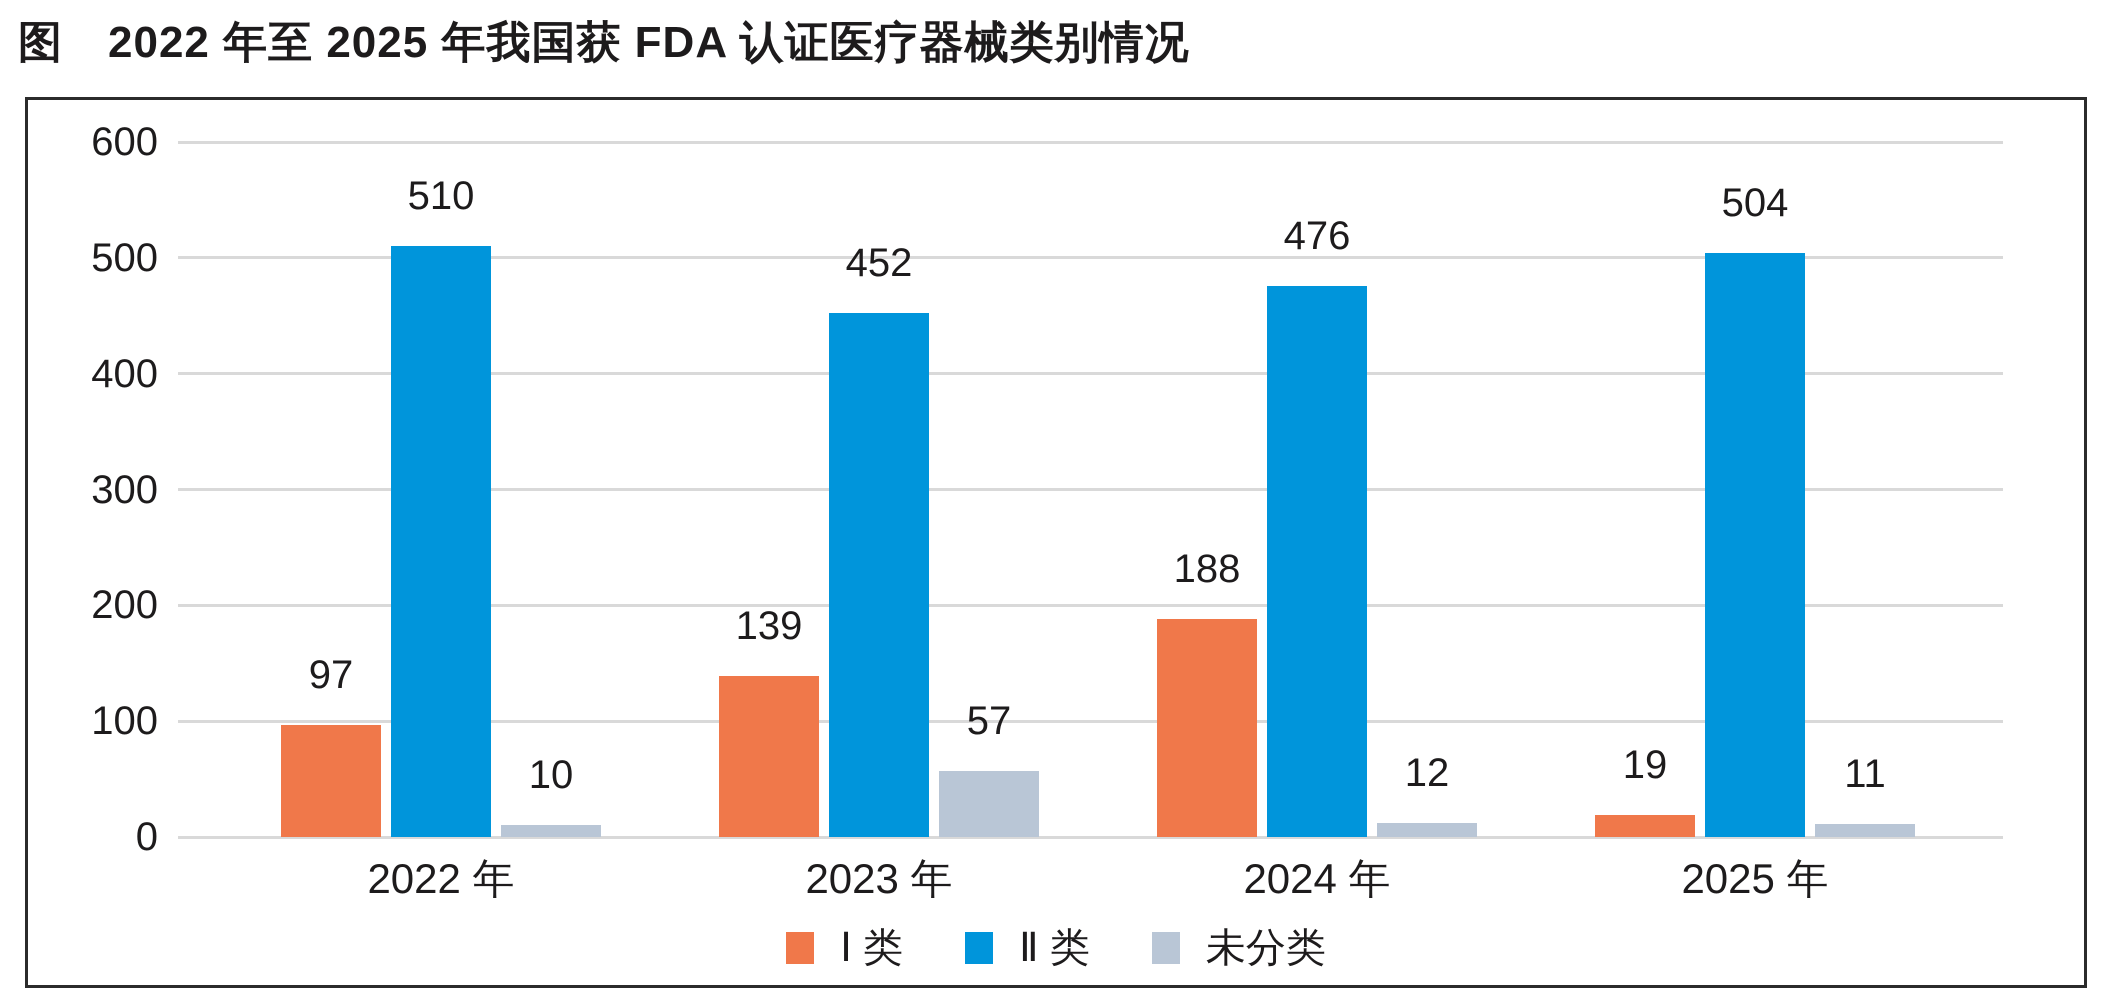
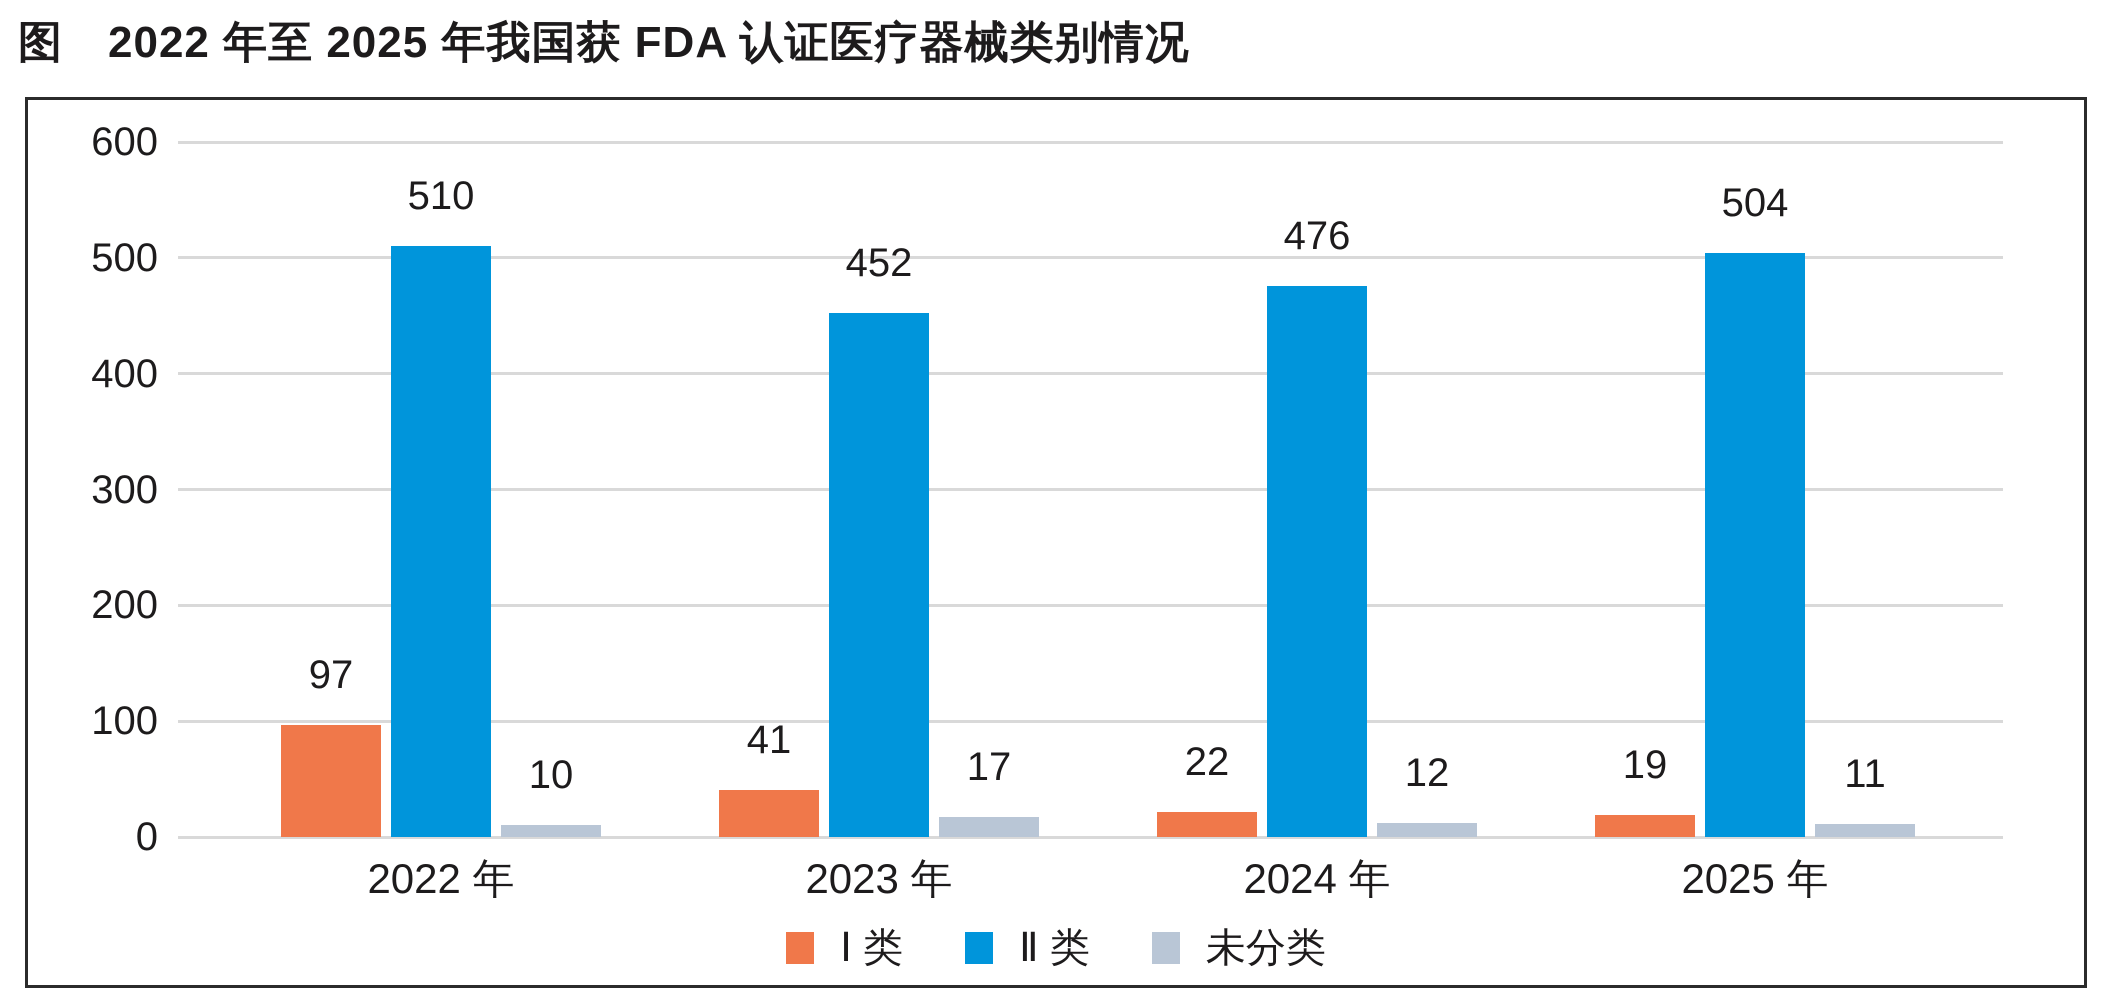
Ⅰ 类/2023 年: 139 -> 41
未分类/2023 年: 57 -> 17
Ⅰ 类/2024 年: 188 -> 22
